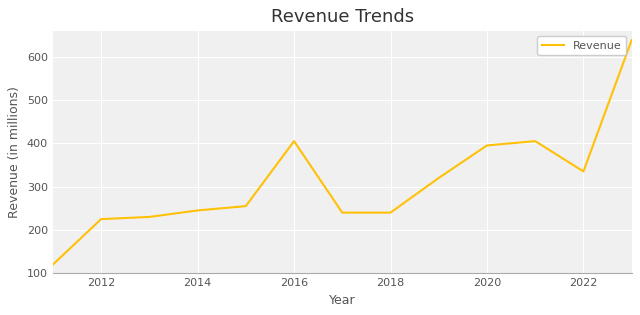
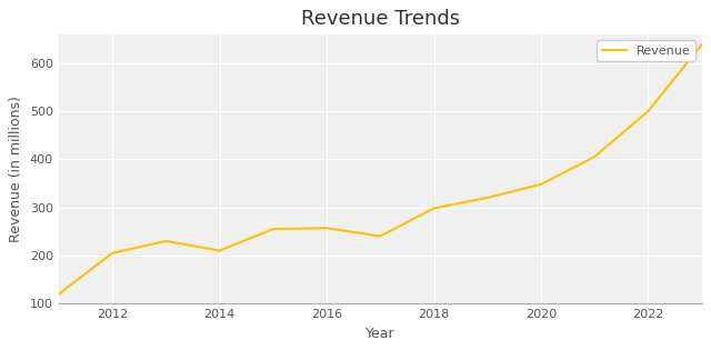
2012: 225 -> 205
2014: 245 -> 210
2016: 405 -> 257
2018: 240 -> 298
2020: 395 -> 348
2022: 335 -> 500
